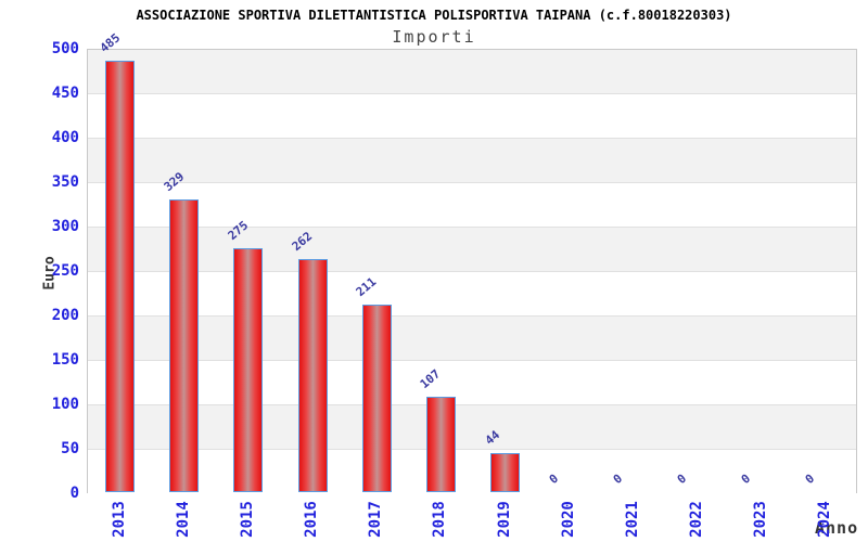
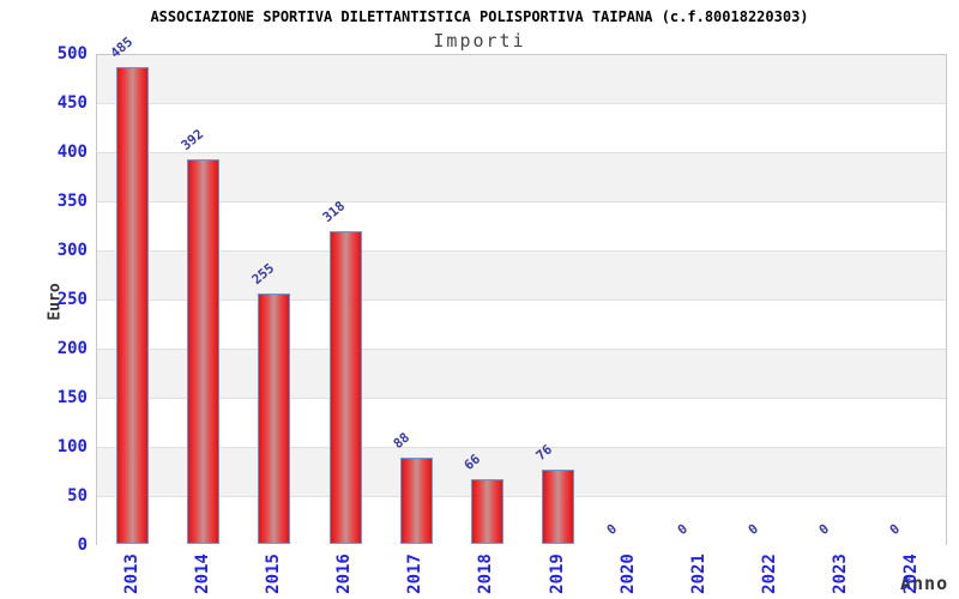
2014: 329 -> 392
2015: 275 -> 255
2016: 262 -> 318
2017: 211 -> 88
2018: 107 -> 66
2019: 44 -> 76
